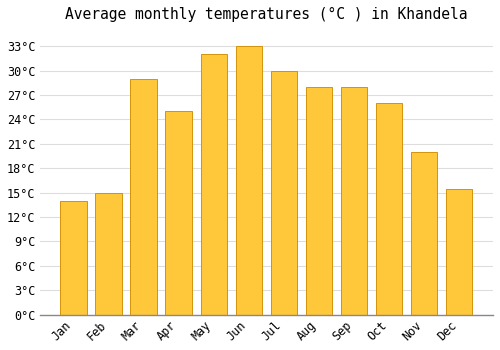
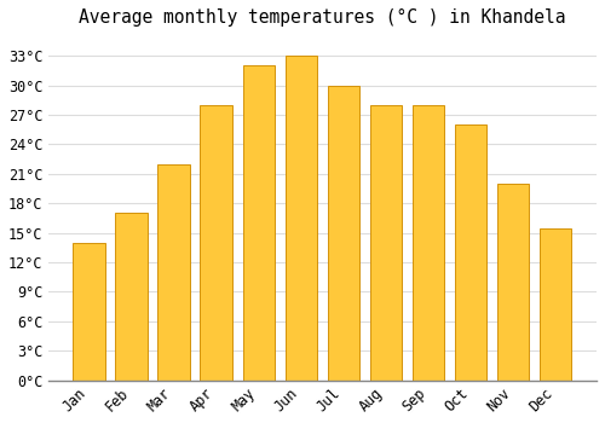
Feb: 15.0°C -> 17.0°C
Mar: 29.0°C -> 22.0°C
Apr: 25.0°C -> 28.0°C
